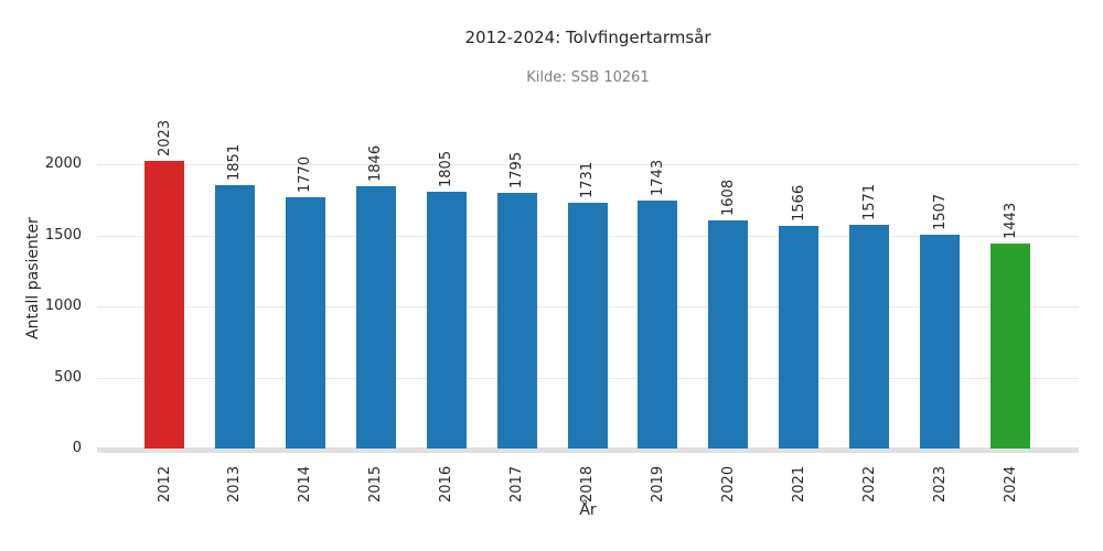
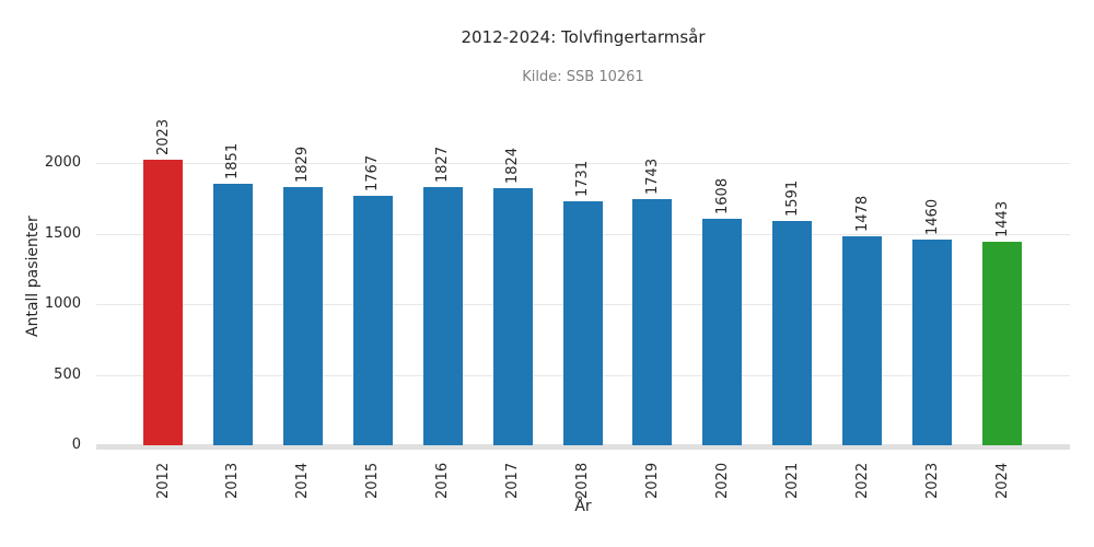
2014: 1770 -> 1829
2015: 1846 -> 1767
2016: 1805 -> 1827
2017: 1795 -> 1824
2021: 1566 -> 1591
2022: 1571 -> 1478
2023: 1507 -> 1460
